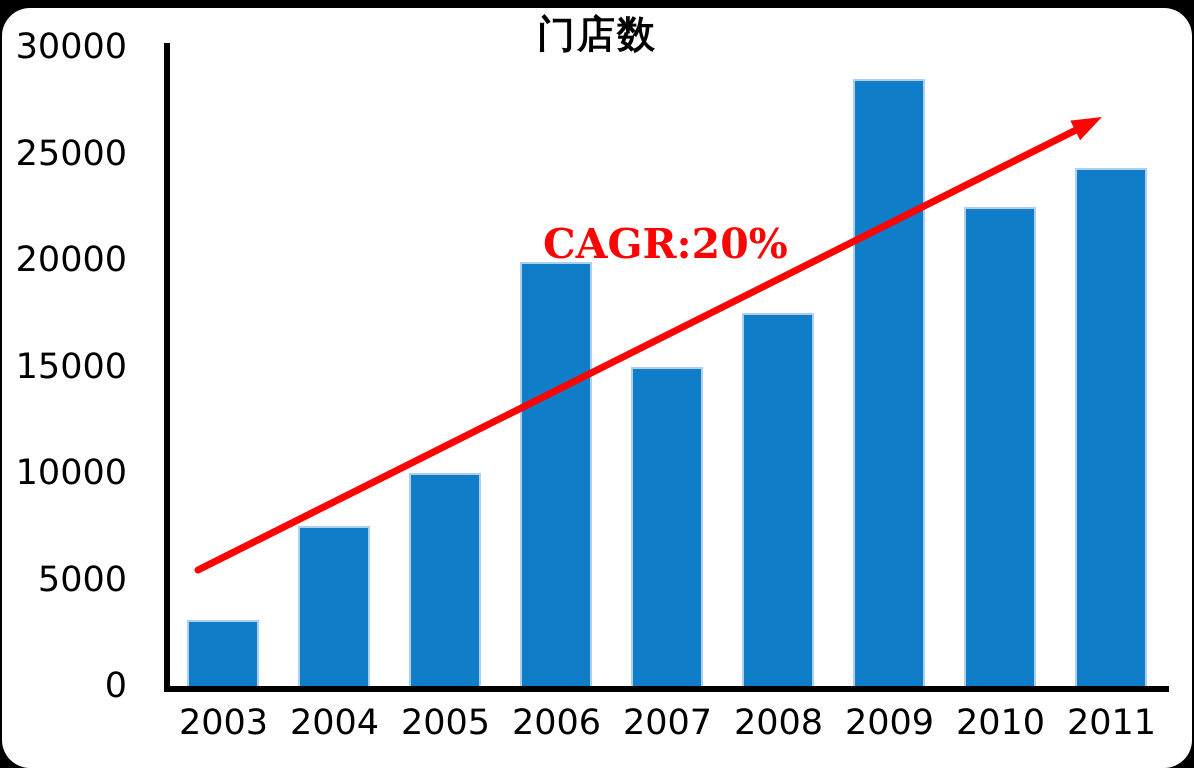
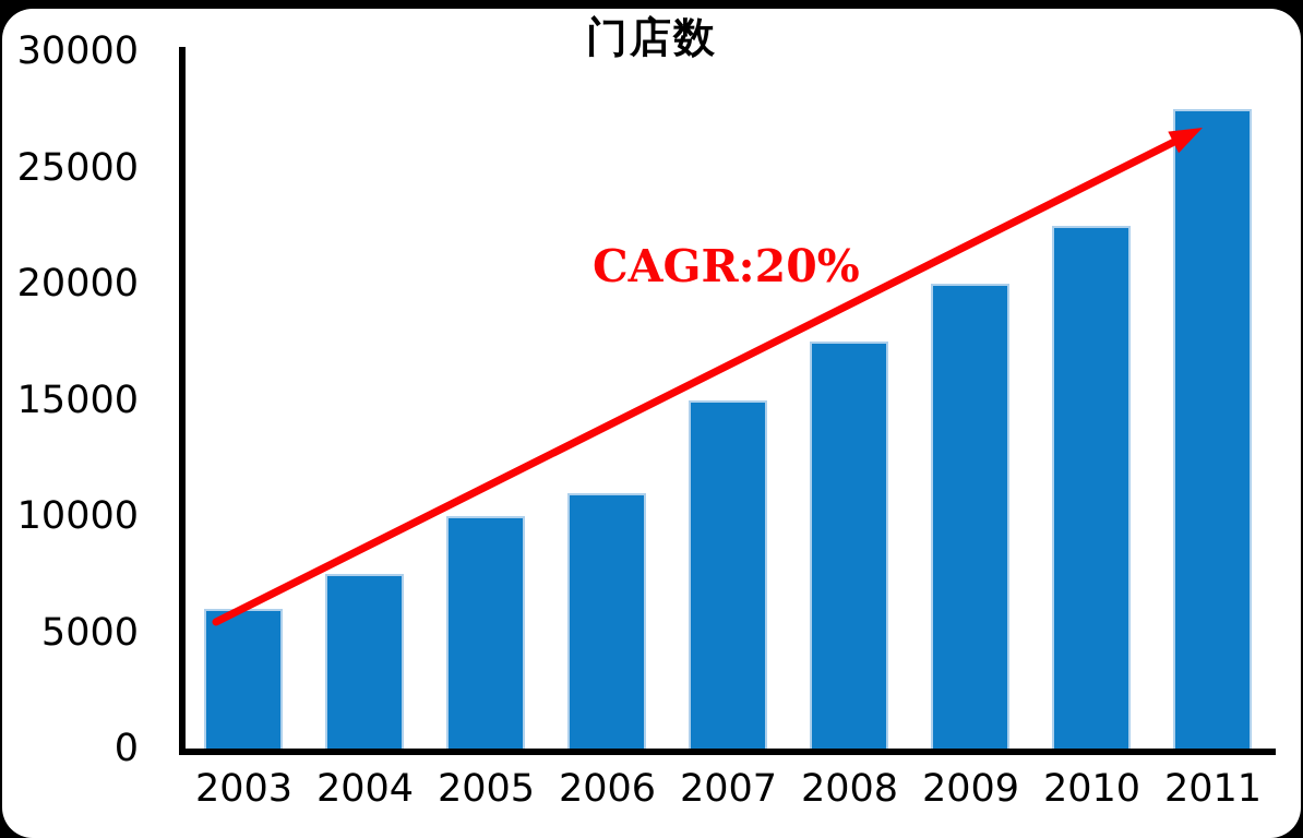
2003: 3100 -> 6000
2006: 19900 -> 11000
2009: 28500 -> 20000
2011: 24300 -> 27500
